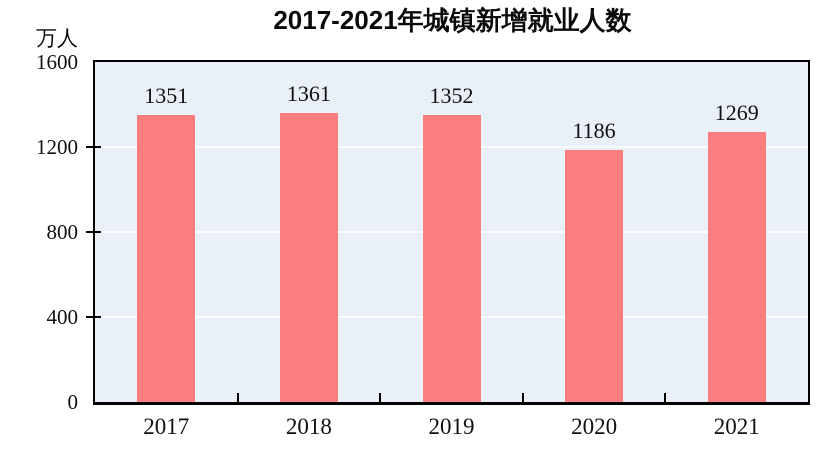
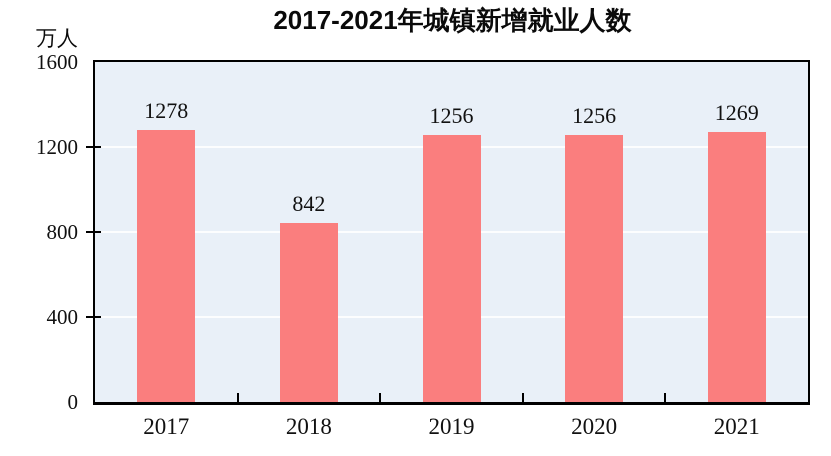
2017: 1351 -> 1278
2018: 1361 -> 842
2019: 1352 -> 1256
2020: 1186 -> 1256
